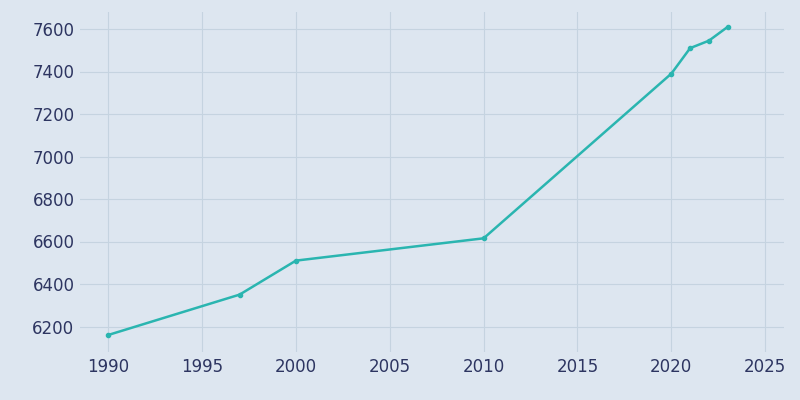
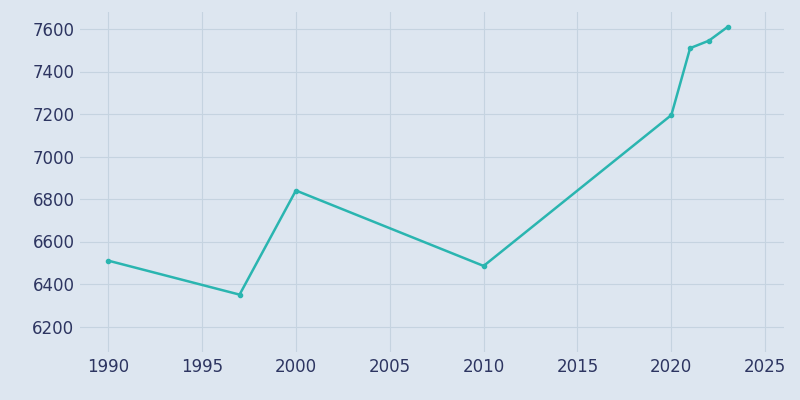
1990: 6160 -> 6510
2000: 6510 -> 6840
2010: 6615 -> 6485
2020: 7390 -> 7195
